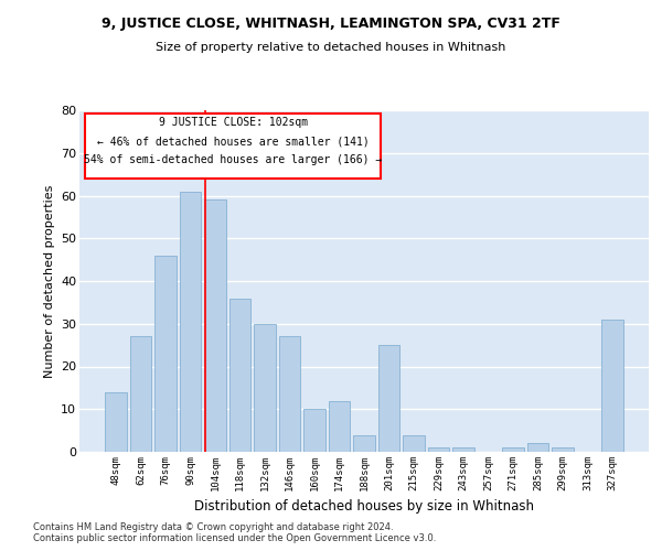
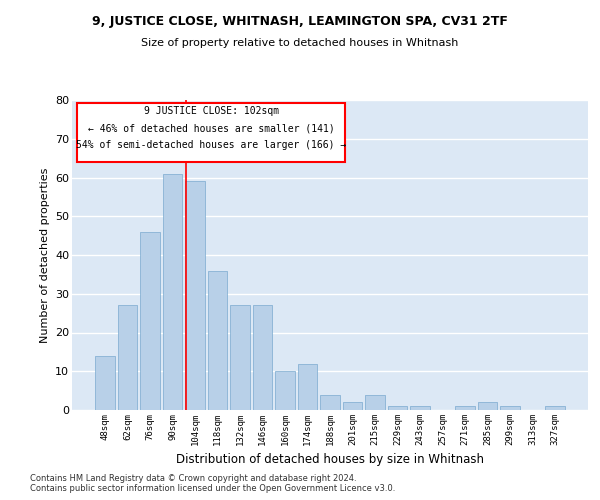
132sqm: 30 -> 27
201sqm: 25 -> 2
327sqm: 31 -> 1
